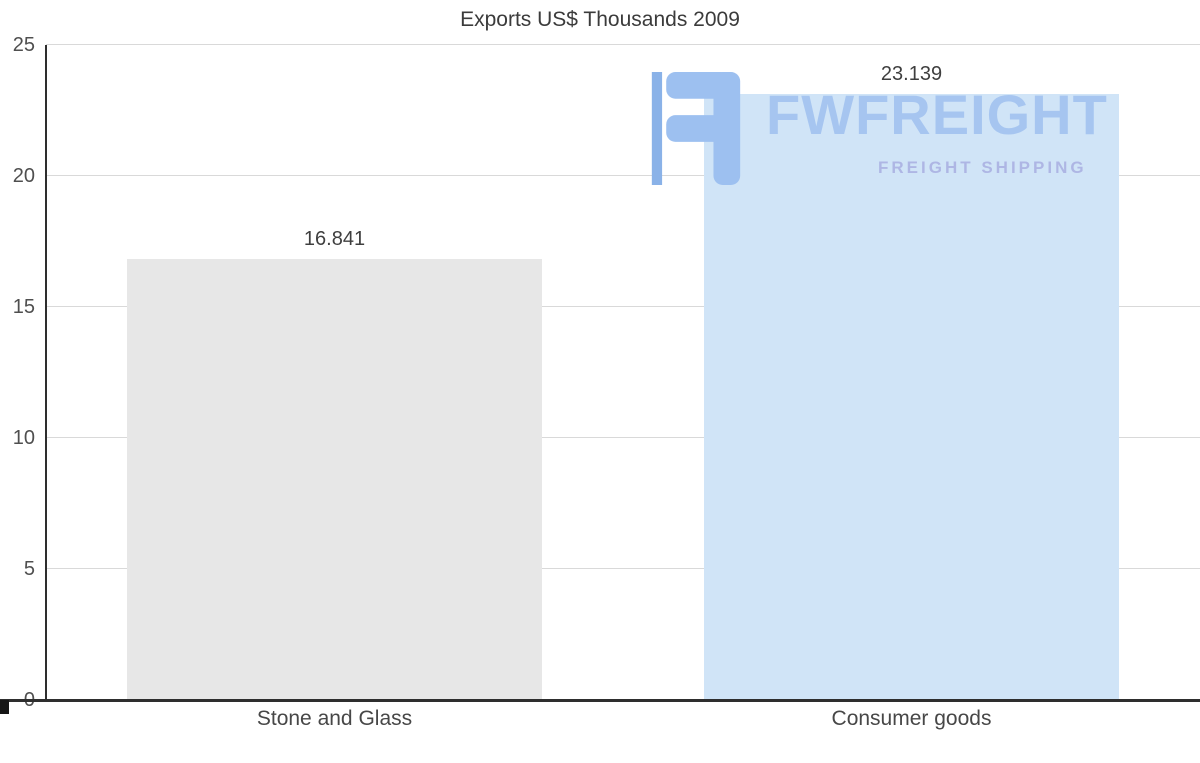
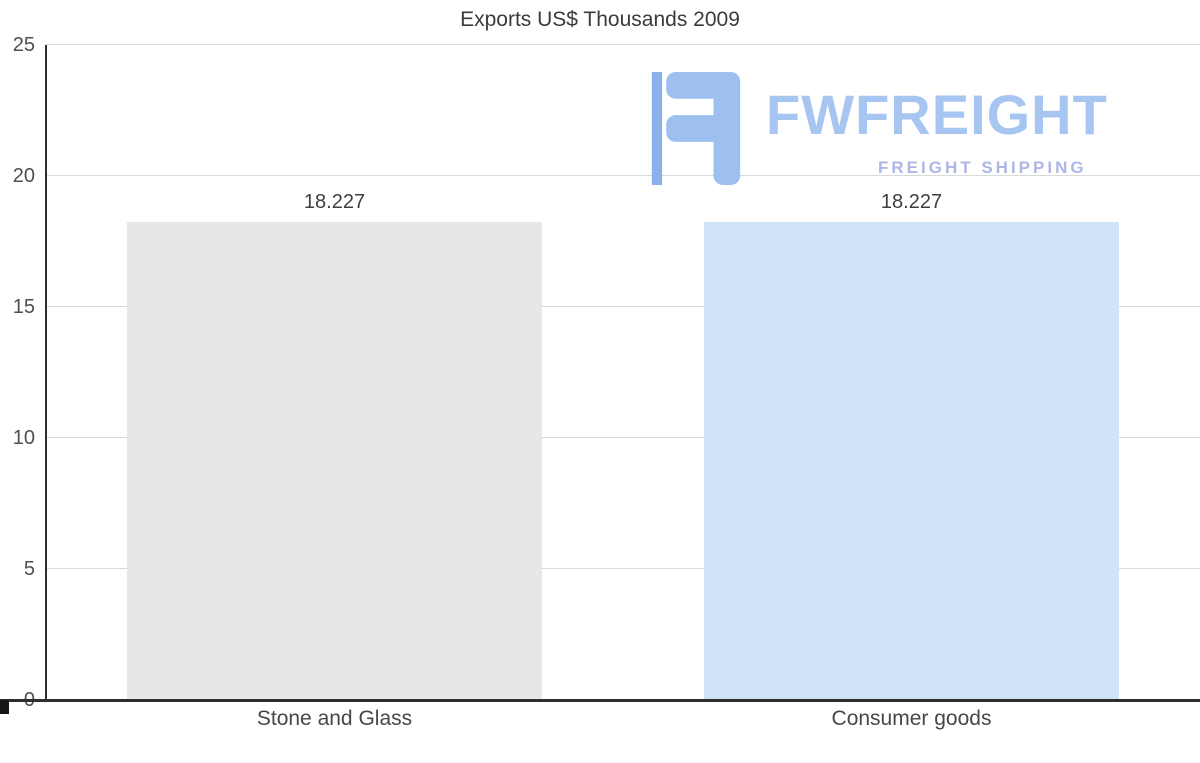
Stone and Glass: 16.841 -> 18.227
Consumer goods: 23.139 -> 18.227
